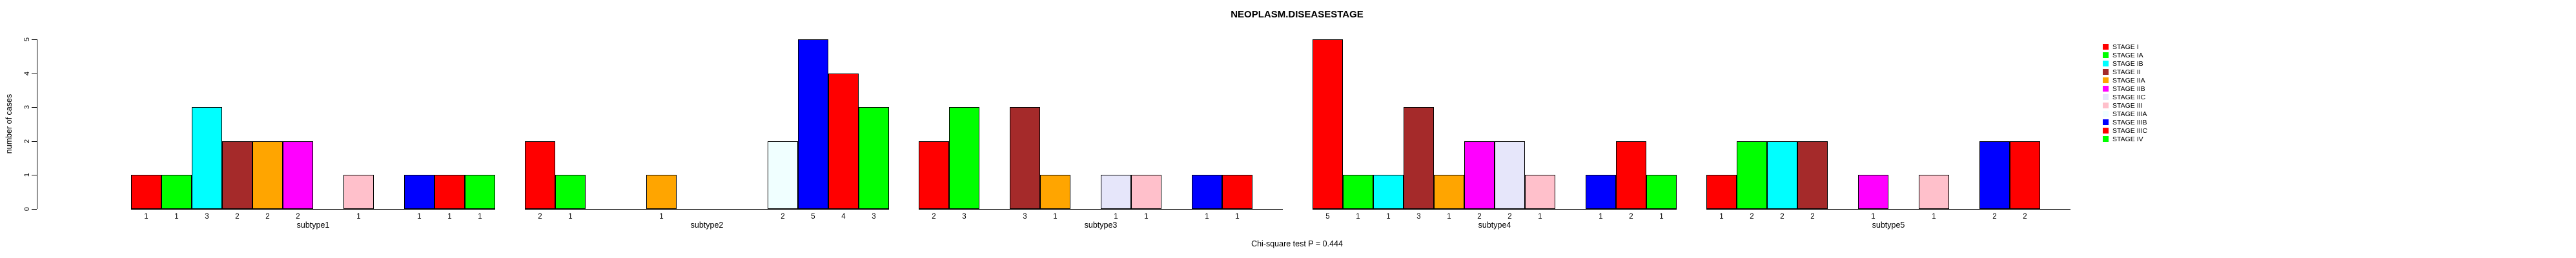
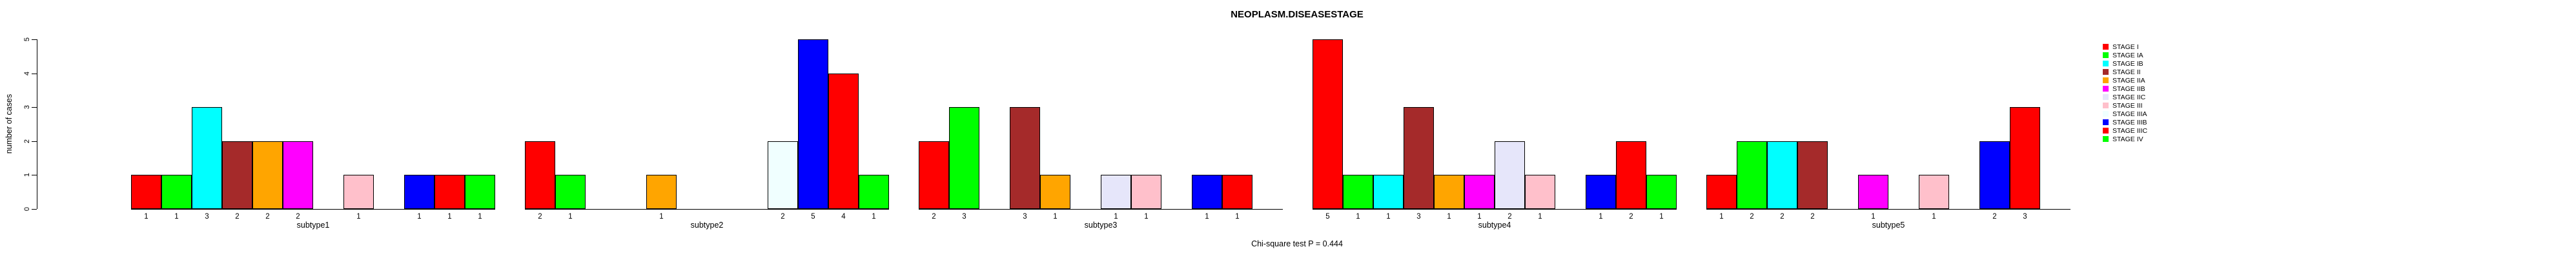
STAGE IV/subtype2: 3 -> 1
STAGE IIB/subtype4: 2 -> 1
STAGE IIIC/subtype5: 2 -> 3
